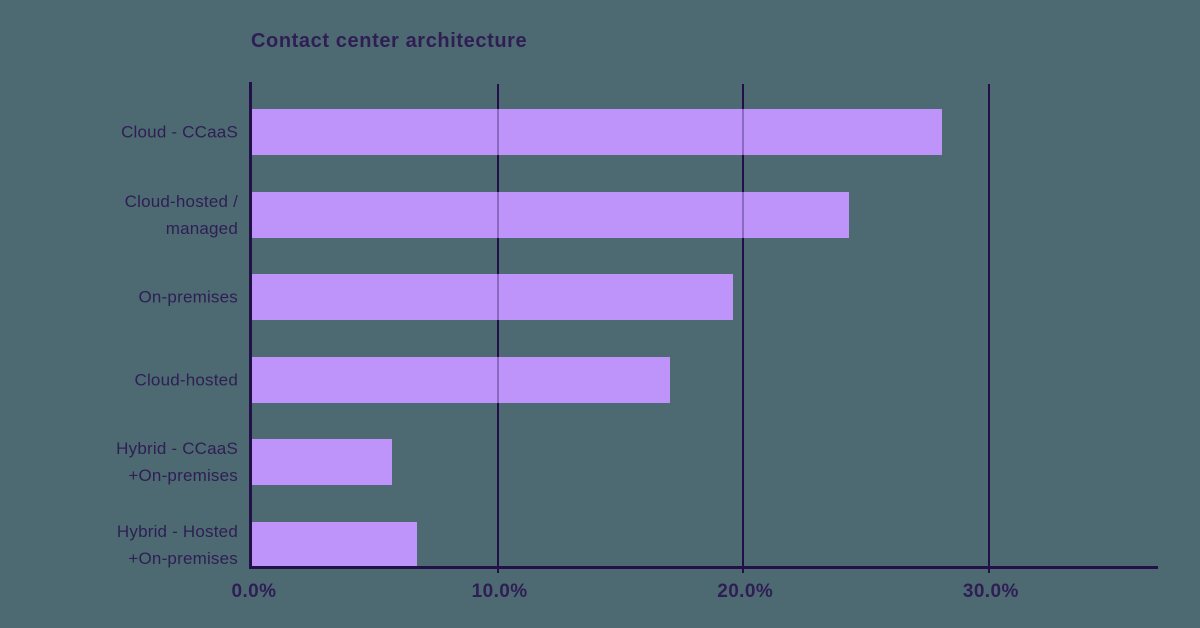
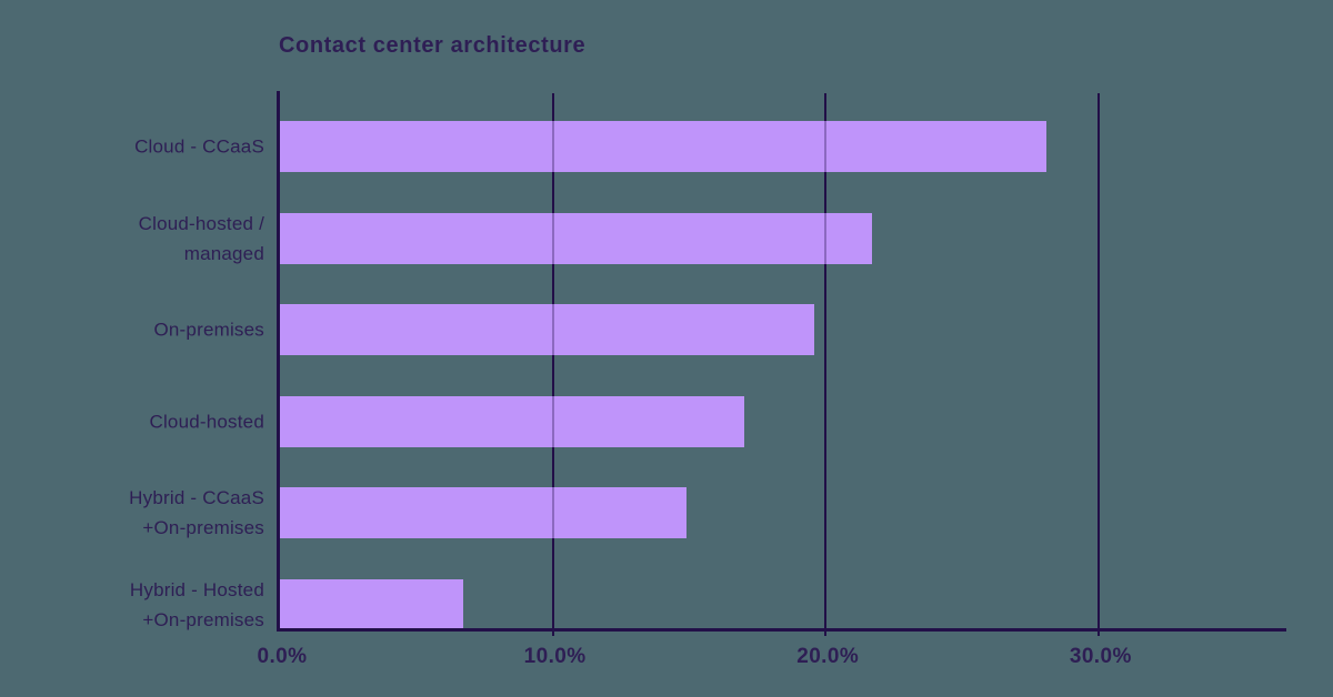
Cloud-hosted / managed: 24.3% -> 21.7%
Hybrid - CCaaS +On-premises: 5.7% -> 14.9%
